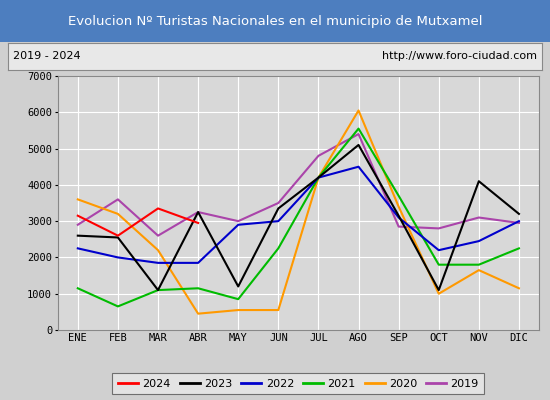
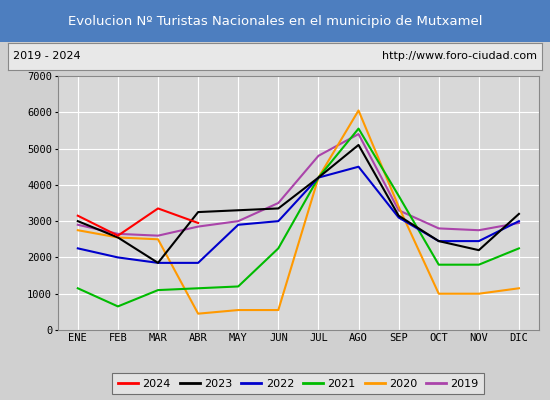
2023/ENE: 2600 -> 3000
2020/ENE: 3600 -> 2750
2020/FEB: 3200 -> 2550
2019/FEB: 3600 -> 2650
2023/MAR: 1100 -> 1850
2020/MAR: 2200 -> 2500
2019/ABR: 3250 -> 2850
2023/MAY: 1200 -> 3300
2021/MAY: 850 -> 1200
2019/SEP: 2850 -> 3300
2023/OCT: 1100 -> 2450
2022/OCT: 2200 -> 2450
2023/NOV: 4100 -> 2200
2020/NOV: 1650 -> 1000
2019/NOV: 3100 -> 2750
